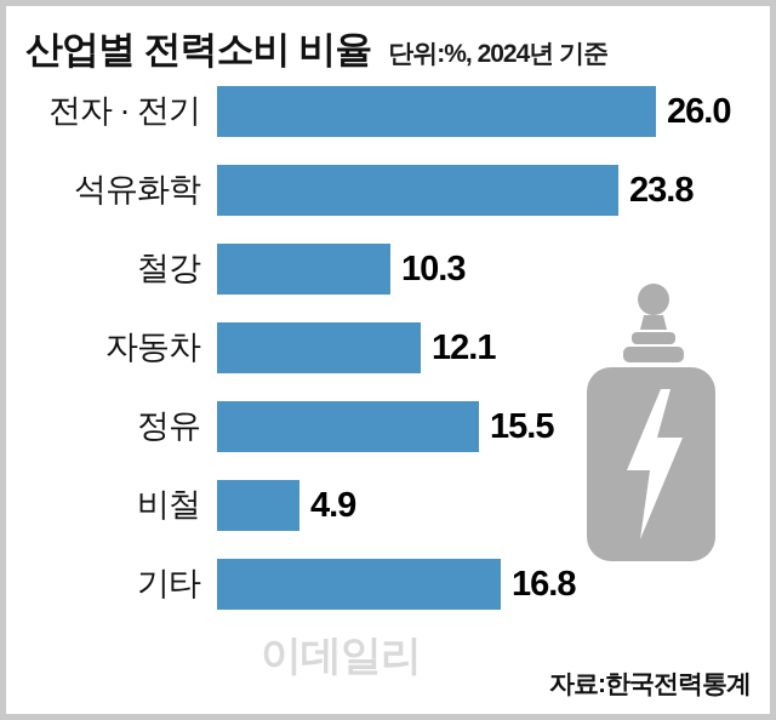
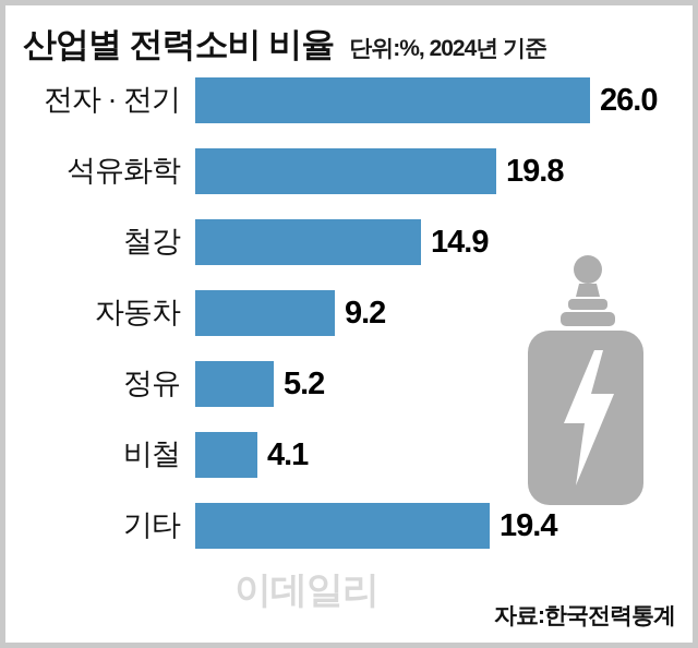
석유화학: 23.8 -> 19.8
철강: 10.3 -> 14.9
자동차: 12.1 -> 9.2
정유: 15.5 -> 5.2
비철: 4.9 -> 4.1
기타: 16.8 -> 19.4
